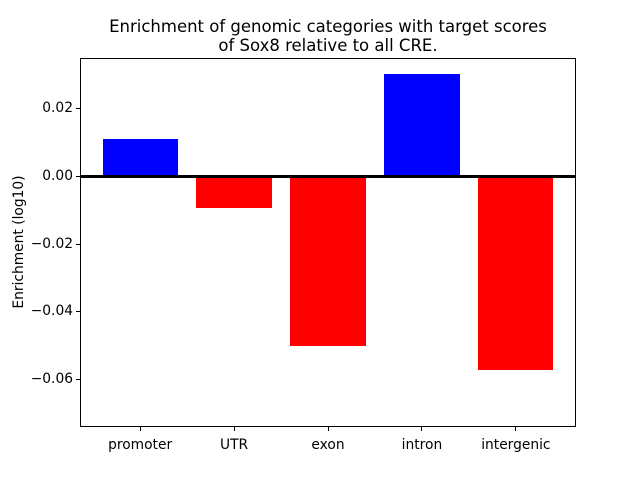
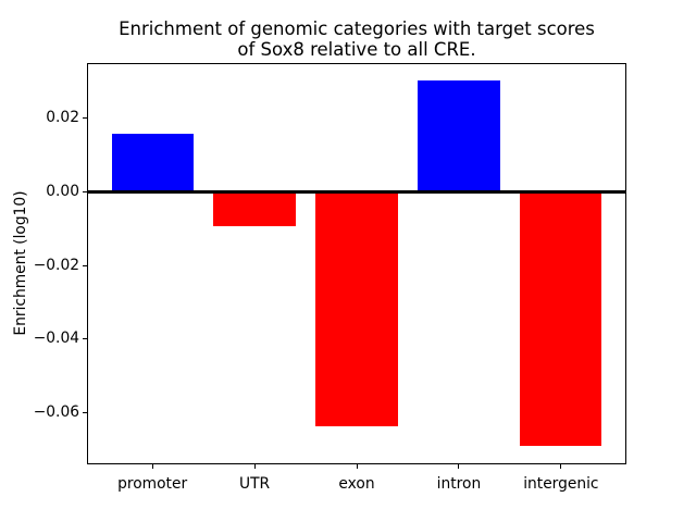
promoter: 0.011 -> 0.016
exon: -0.050 -> -0.064
intergenic: -0.057 -> -0.069
